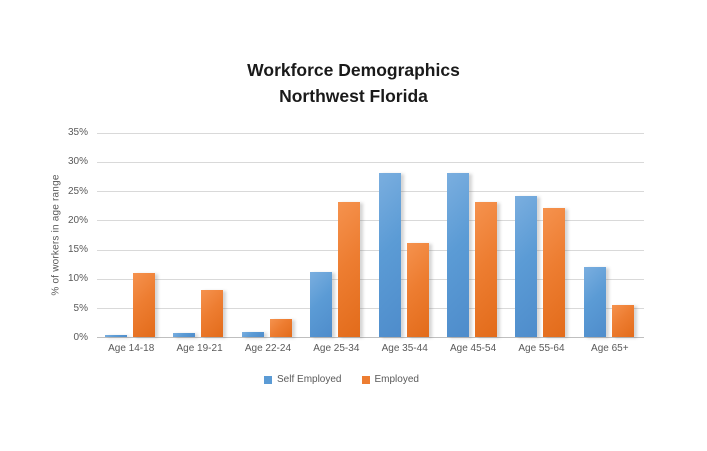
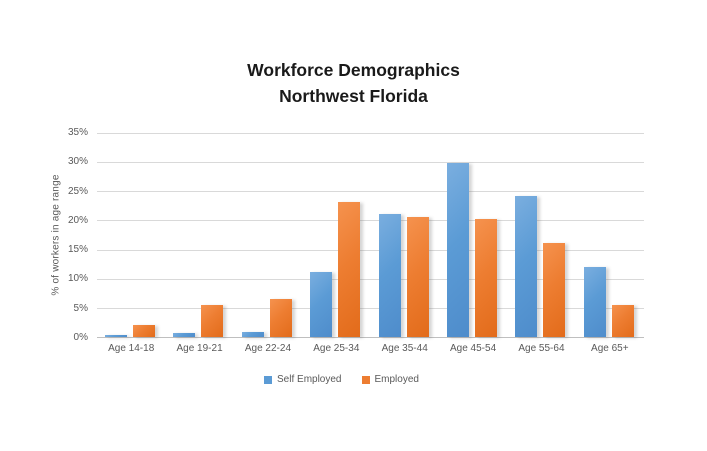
Employed/Age 14-18: 11% -> 2%
Employed/Age 19-21: 8% -> 6%
Employed/Age 22-24: 3% -> 6%
Self Employed/Age 35-44: 28% -> 21%
Employed/Age 35-44: 16% -> 20%
Self Employed/Age 45-54: 28% -> 30%
Employed/Age 45-54: 23% -> 20%
Employed/Age 55-64: 22% -> 16%
